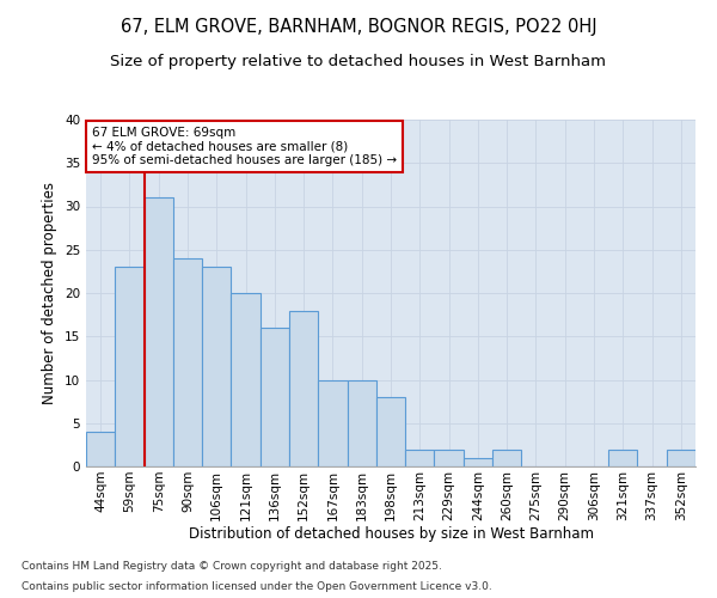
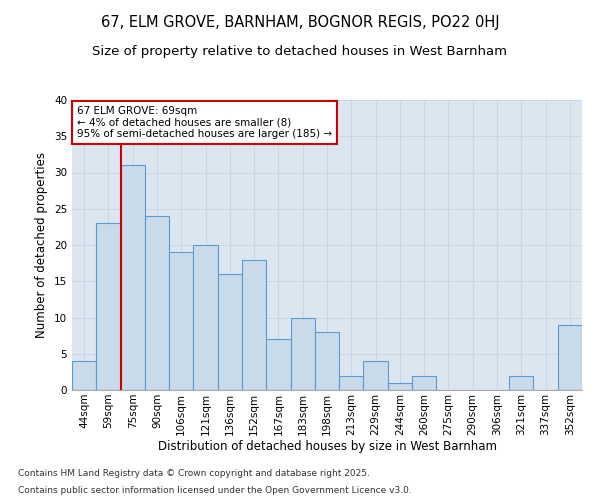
106sqm: 23 -> 19
167sqm: 10 -> 7
229sqm: 2 -> 4
352sqm: 2 -> 9
